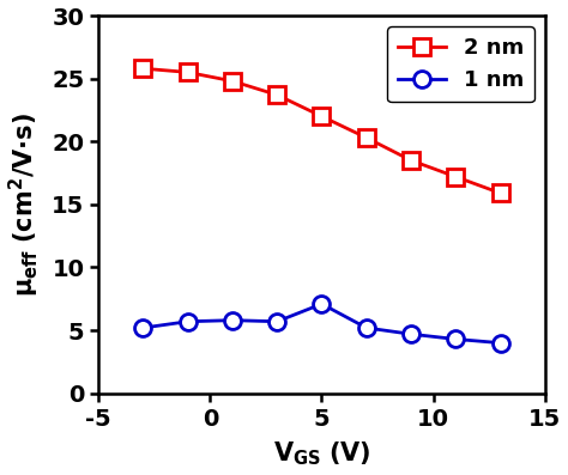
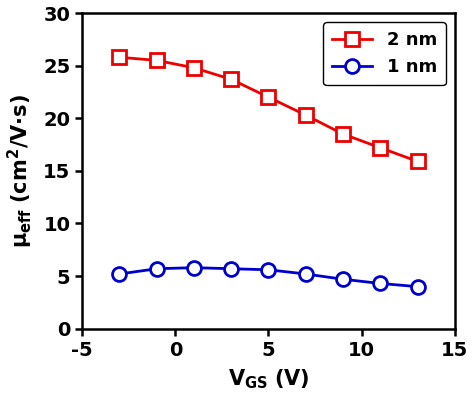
1 nm/5: 7.1 -> 5.6
